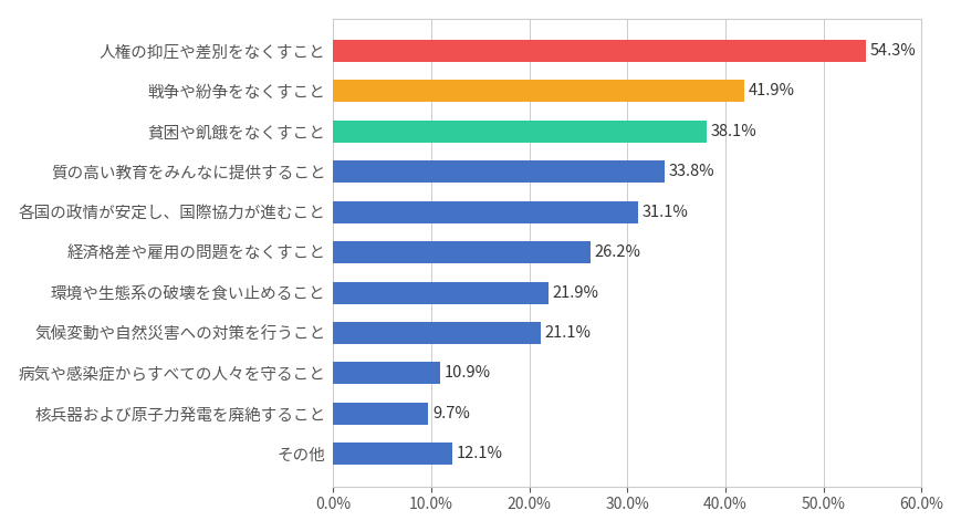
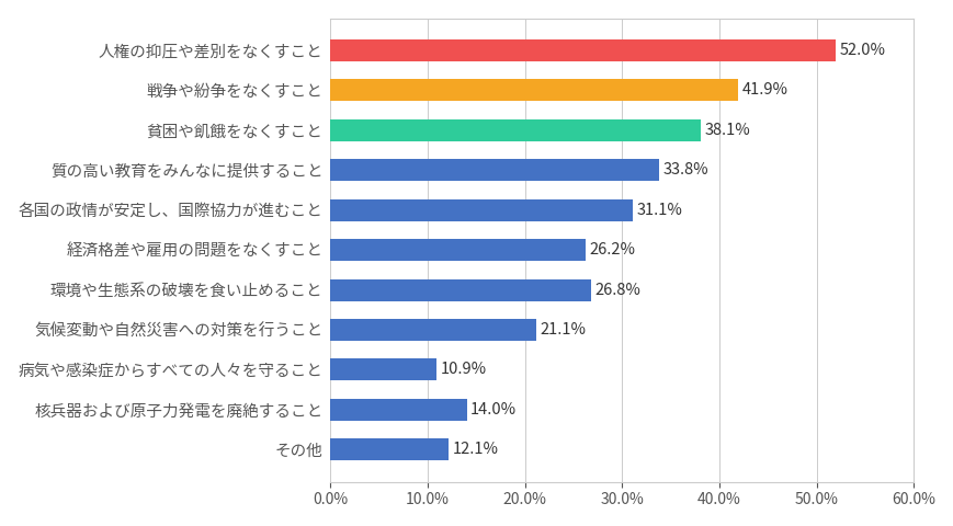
人権の抑圧や差別をなくすこと: 54.3% -> 52.0%
環境や生態系の破壊を食い止めること: 21.9% -> 26.8%
核兵器および原子力発電を廃絶すること: 9.7% -> 14.0%
